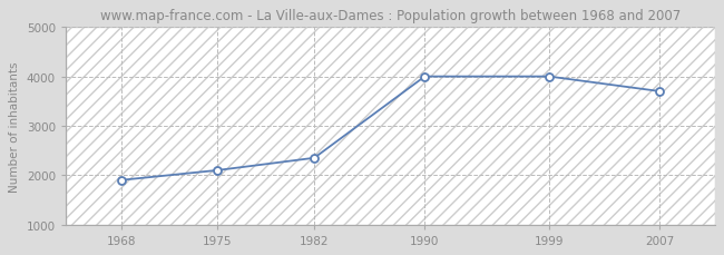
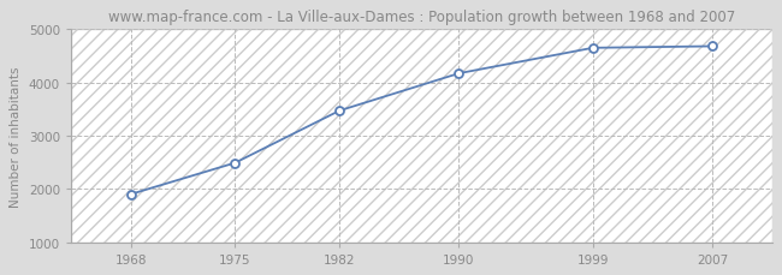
1975: 2100 -> 2490
1982: 2350 -> 3470
1990: 4000 -> 4170
1999: 4000 -> 4650
2007: 3700 -> 4680
